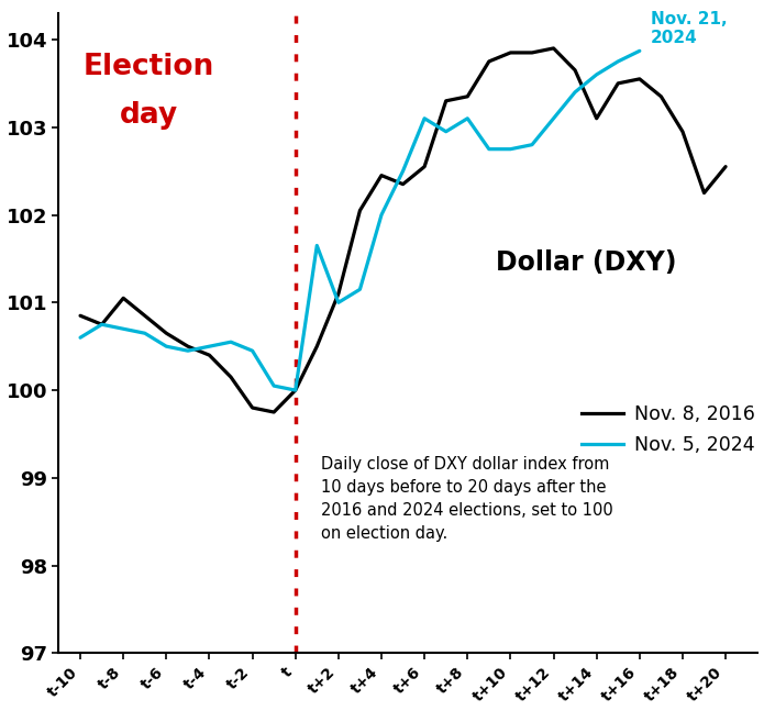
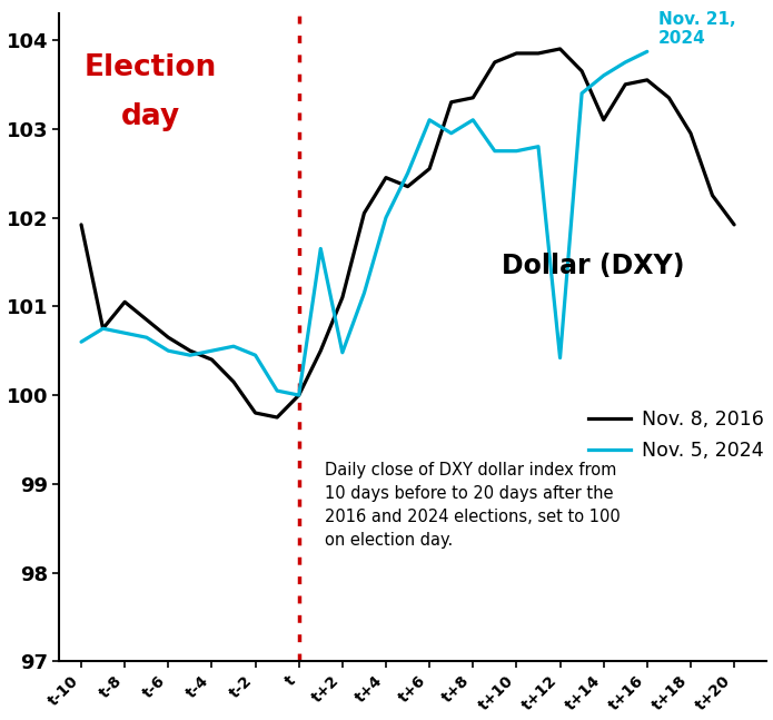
Nov. 8, 2016/t-10: 100.85 -> 101.92
Nov. 5, 2024/t+2: 101.00 -> 100.48
Nov. 5, 2024/t+12: 103.10 -> 100.42
Nov. 8, 2016/t+20: 102.55 -> 101.92
